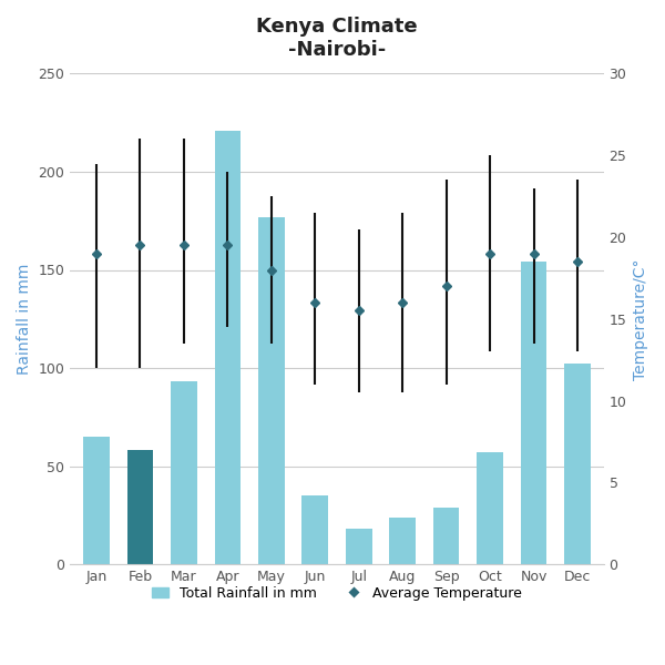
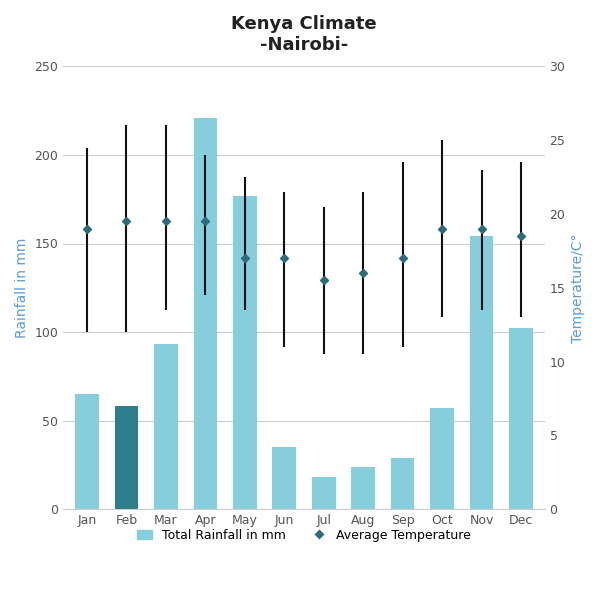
Average Temperature/May: 18.0 -> 17.0
Average Temperature/Jun: 16.0 -> 17.0
